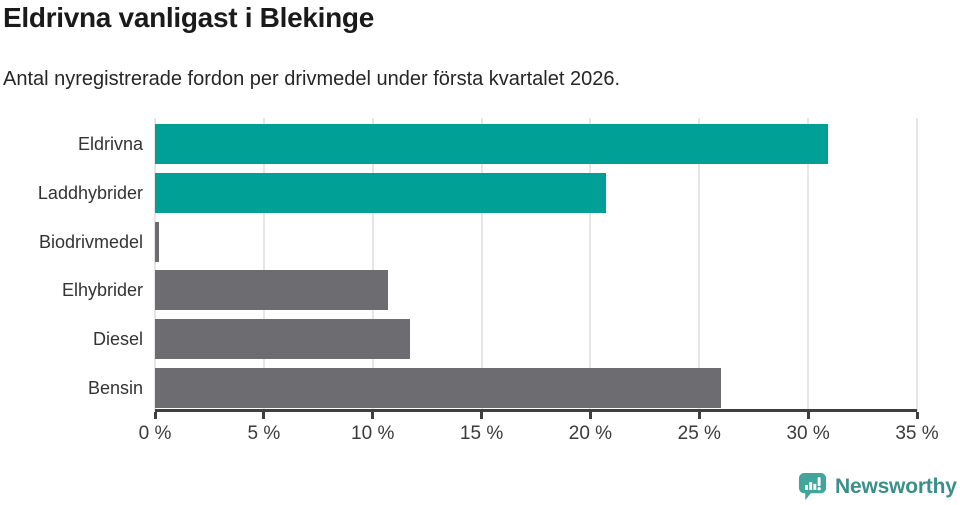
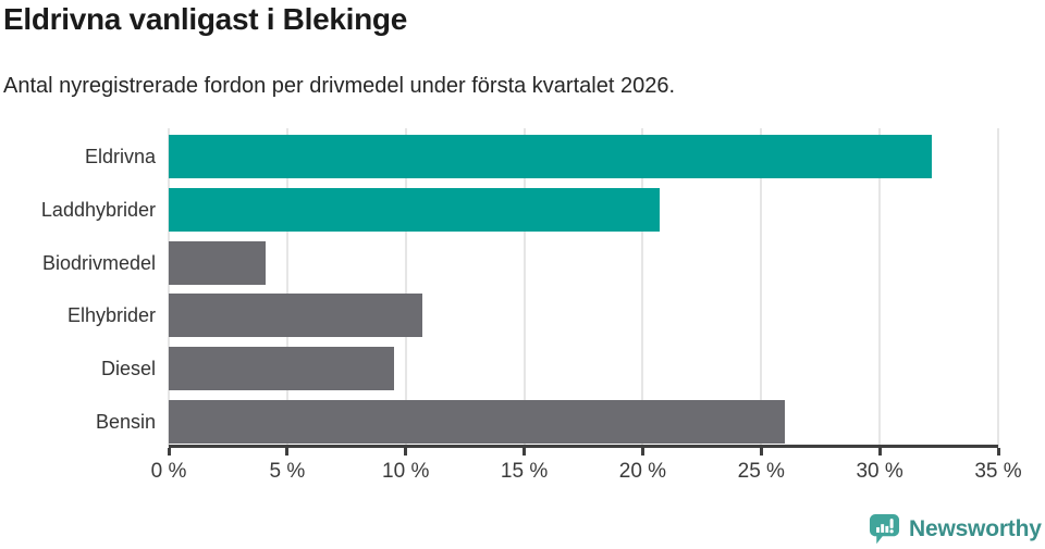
Eldrivna: 30.9% -> 32.2%
Biodrivmedel: 0.2% -> 4.1%
Diesel: 11.7% -> 9.5%
